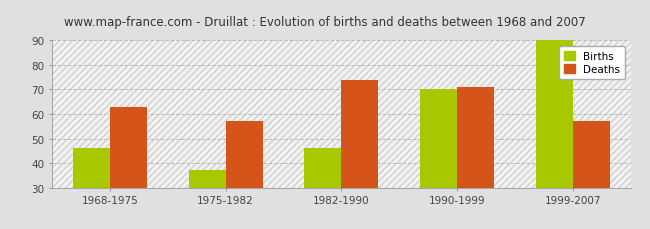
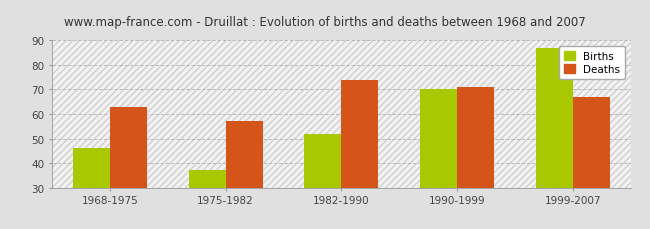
Births/1982-1990: 46 -> 52
Births/1999-2007: 90 -> 87
Deaths/1999-2007: 57 -> 67
